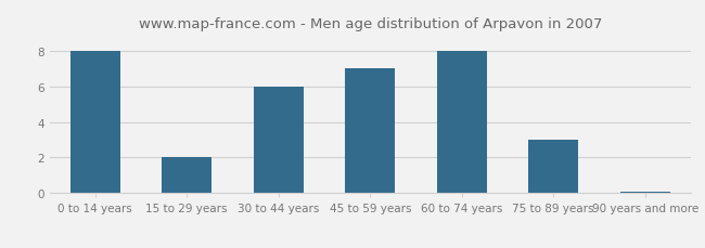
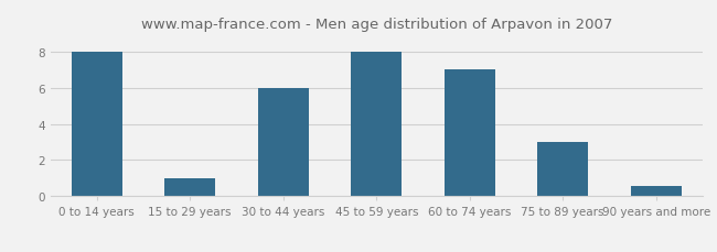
15 to 29 years: 2.0 -> 1.0
45 to 59 years: 7.0 -> 8.0
60 to 74 years: 8.0 -> 7.0
90 years and more: 0.1 -> 0.6
